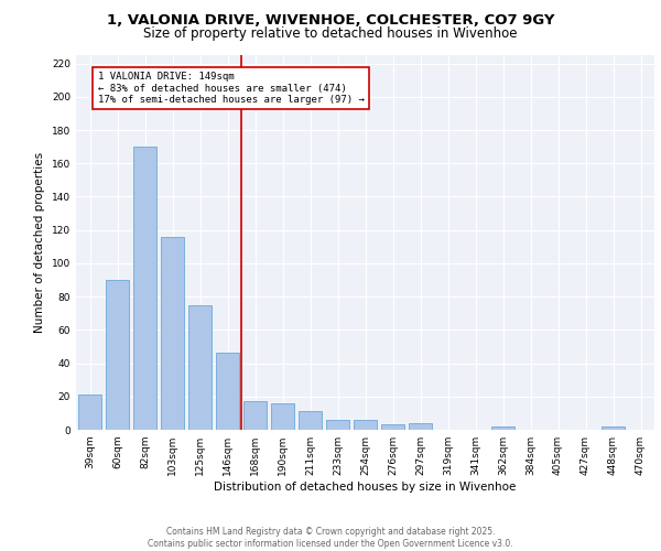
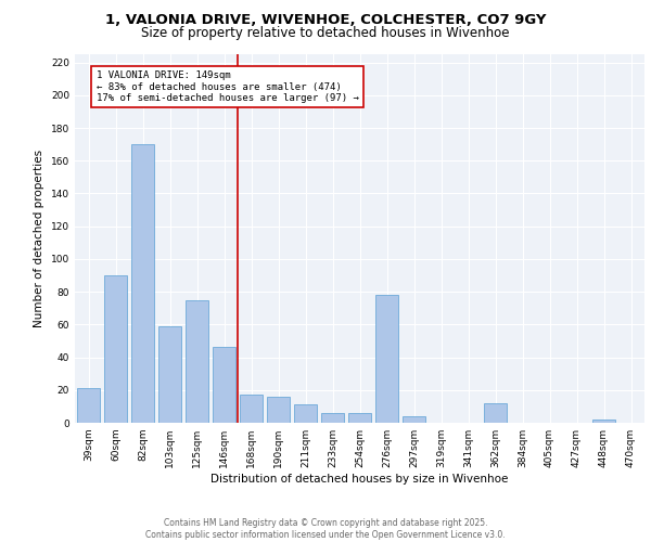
103sqm: 116 -> 59
276sqm: 3 -> 78
362sqm: 2 -> 12
